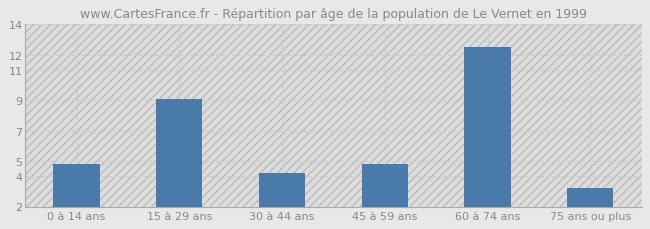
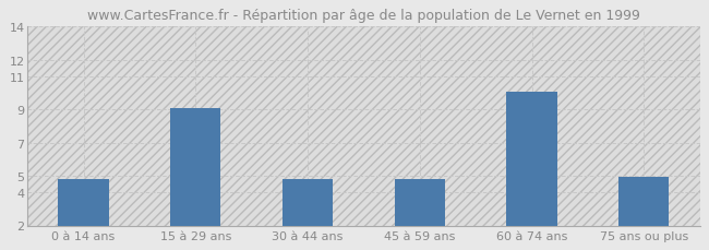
30 à 44 ans: 4.2 -> 4.8
60 à 74 ans: 12.5 -> 10.1
75 ans ou plus: 3.2 -> 4.9
